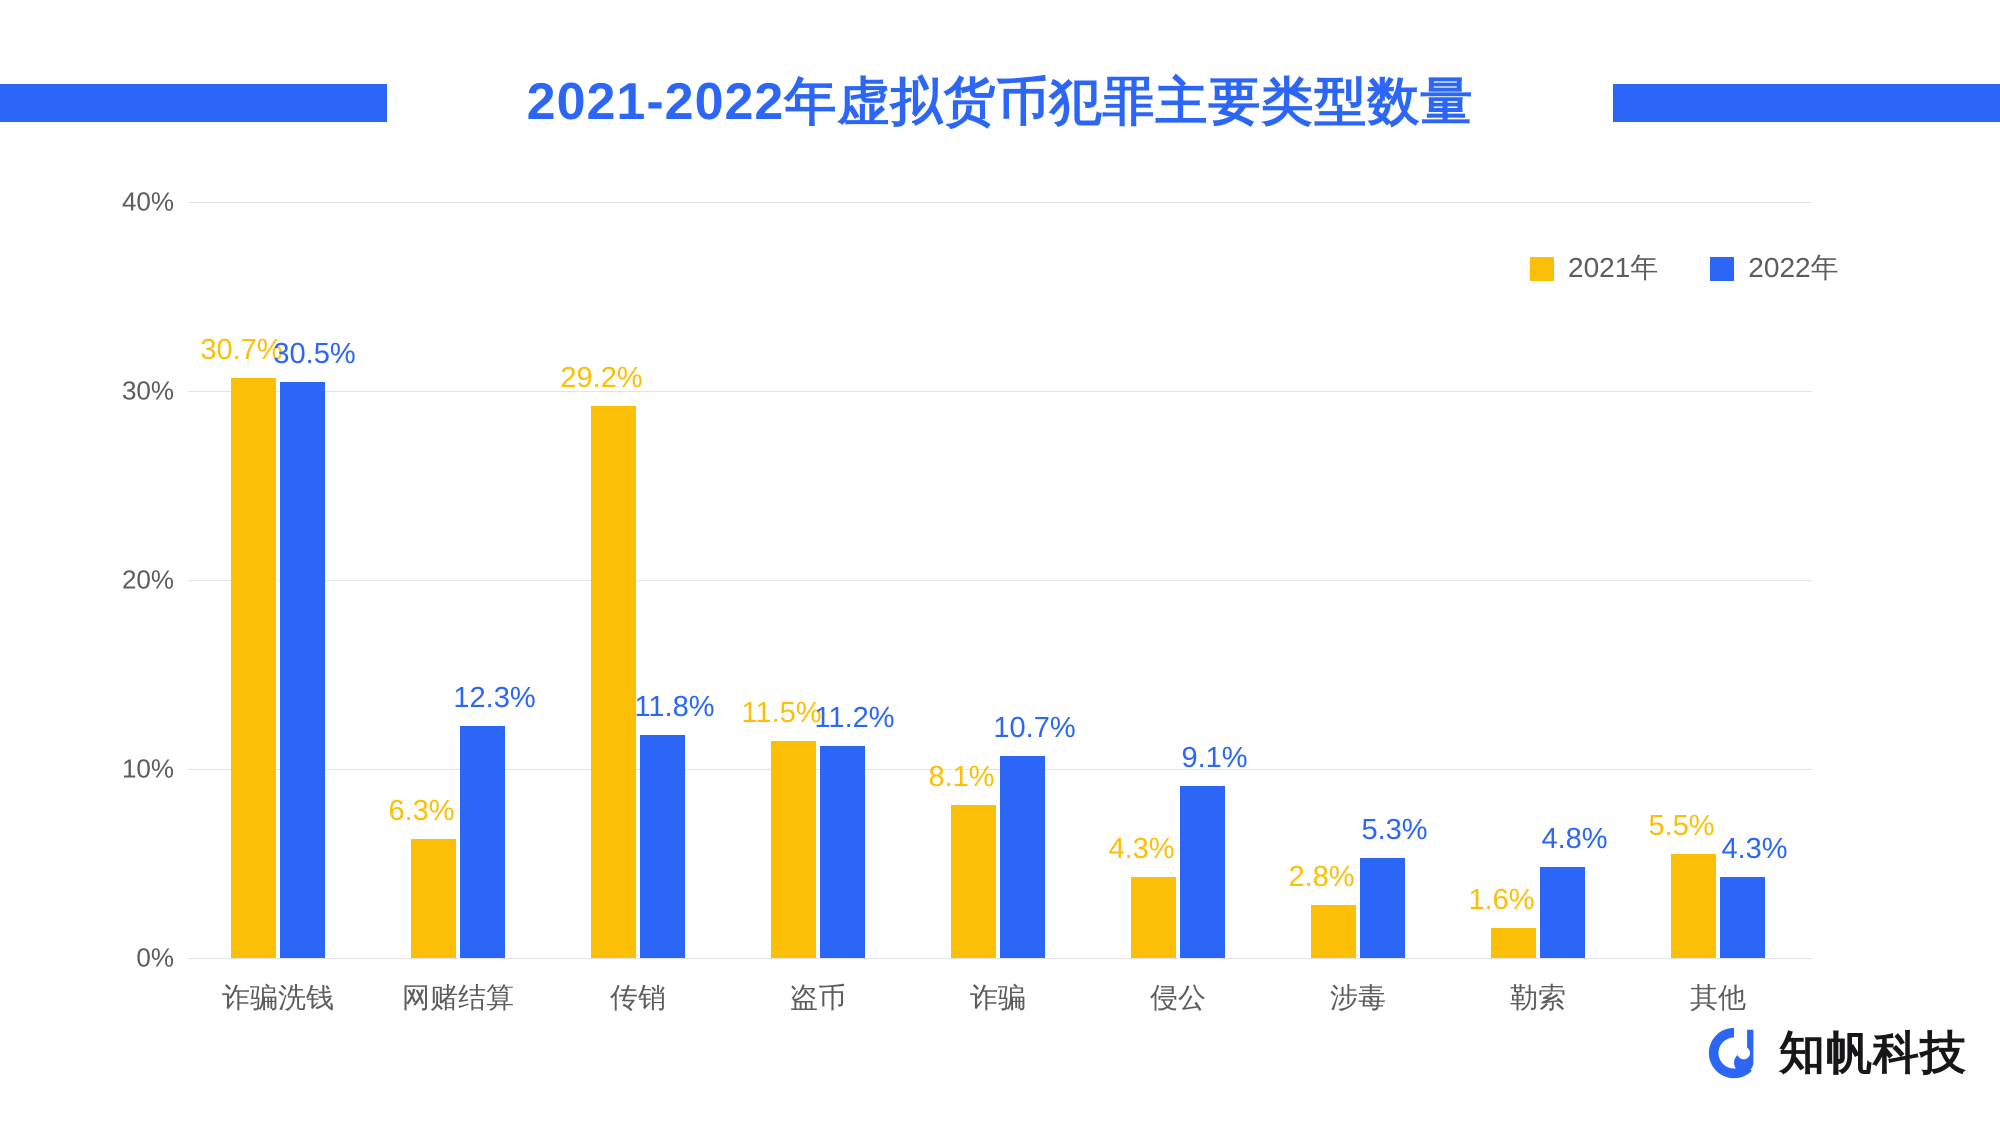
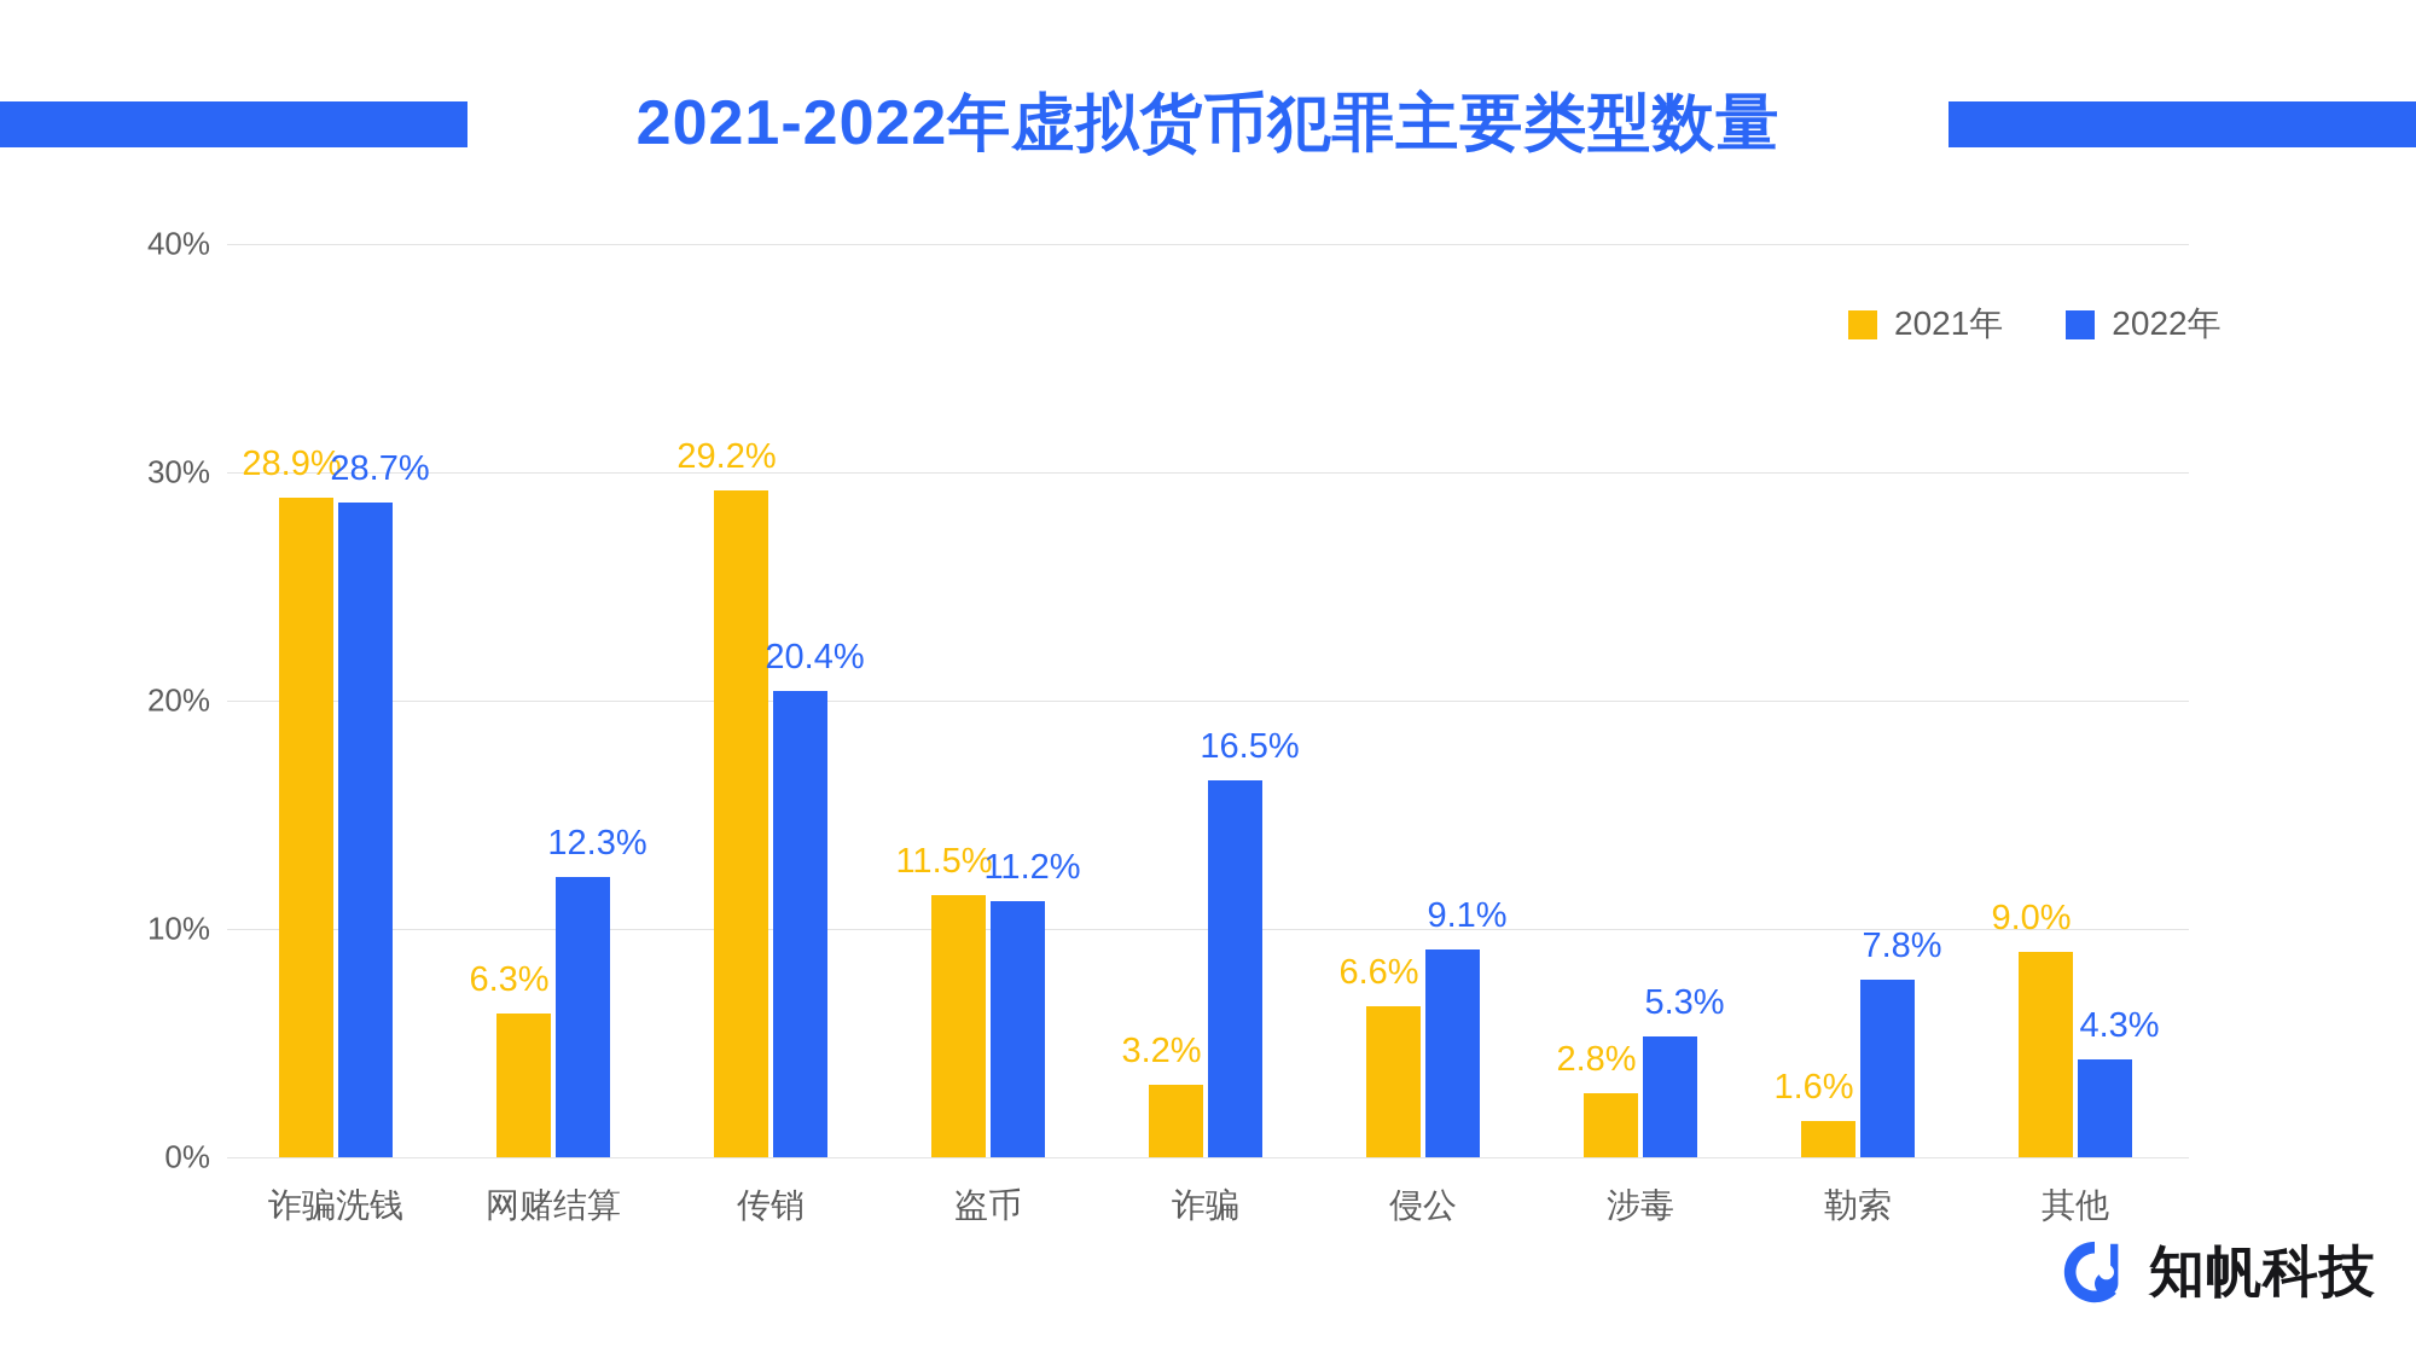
2021年/诈骗洗钱: 30.7% -> 28.9%
2022年/诈骗洗钱: 30.5% -> 28.7%
2022年/传销: 11.8% -> 20.4%
2021年/诈骗: 8.1% -> 3.2%
2022年/诈骗: 10.7% -> 16.5%
2021年/侵公: 4.3% -> 6.6%
2022年/勒索: 4.8% -> 7.8%
2021年/其他: 5.5% -> 9.0%
